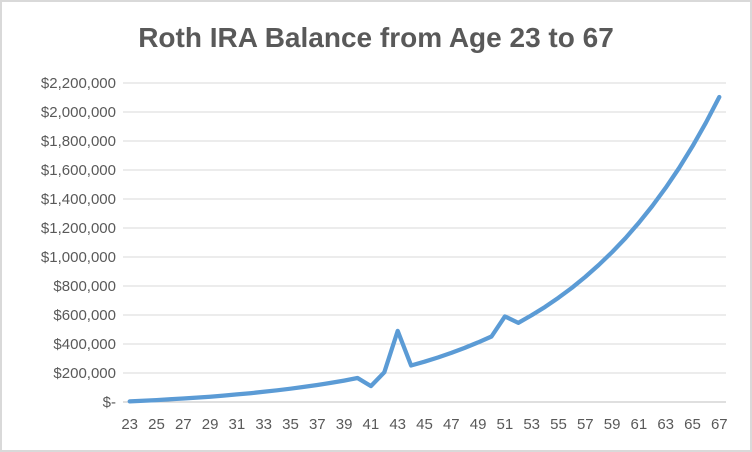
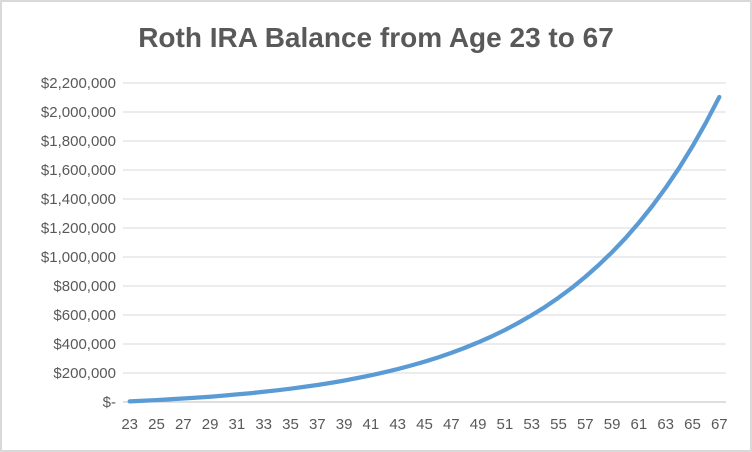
41: $110000 -> $180000
43: $490000 -> $230000
51: $590000 -> $500000
